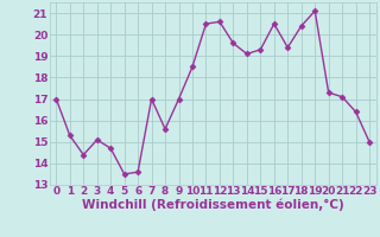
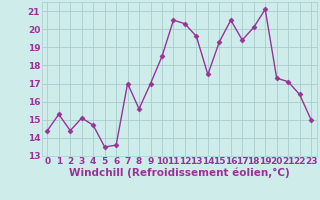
0: 17.0 -> 14.4
12: 20.6 -> 20.3
14: 19.1 -> 17.5
18: 20.4 -> 20.1
